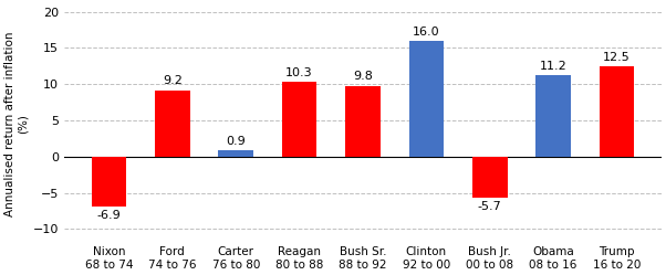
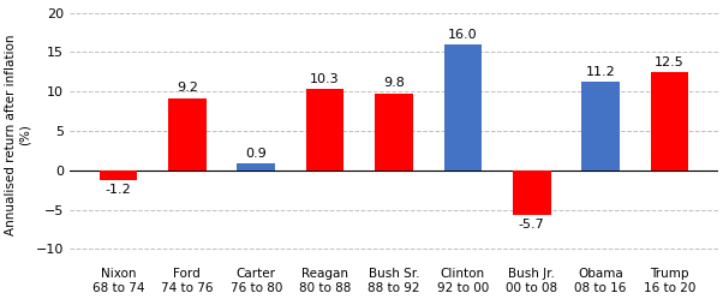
Nixon 68 to 74: -6.9 -> -1.2
